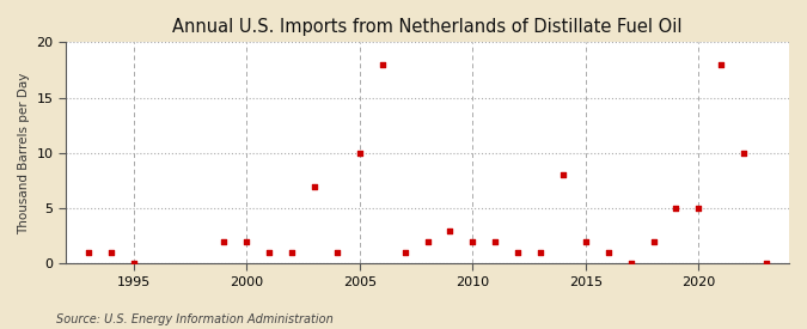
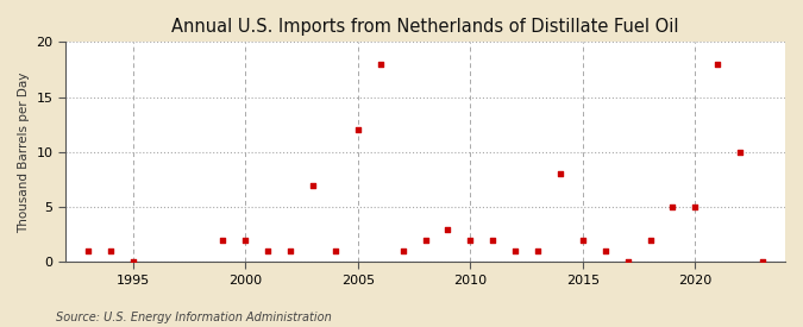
2005: 10 -> 12
